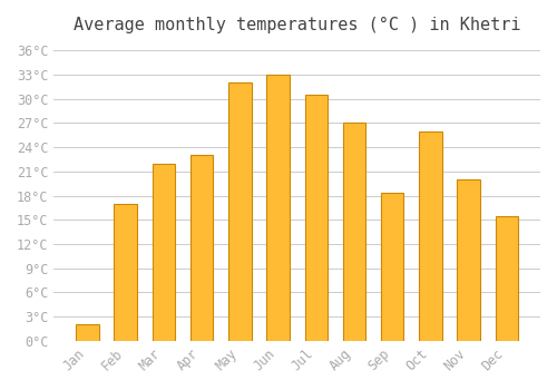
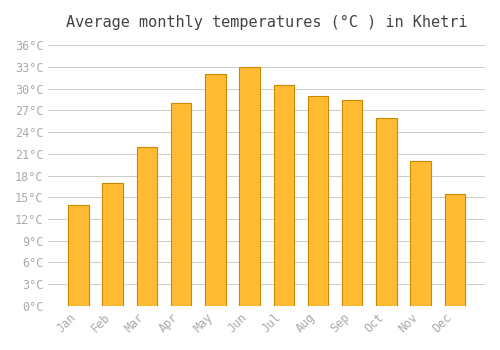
Jan: 2.0°C -> 14.0°C
Apr: 23.0°C -> 28.0°C
Aug: 27.0°C -> 29.0°C
Sep: 18.4°C -> 28.5°C
